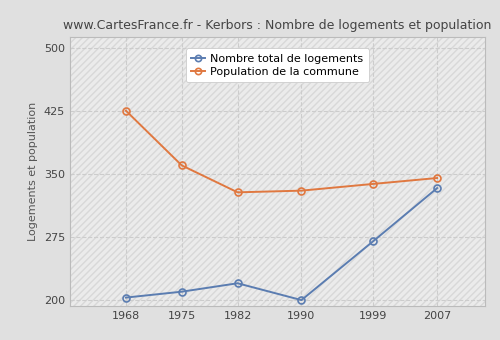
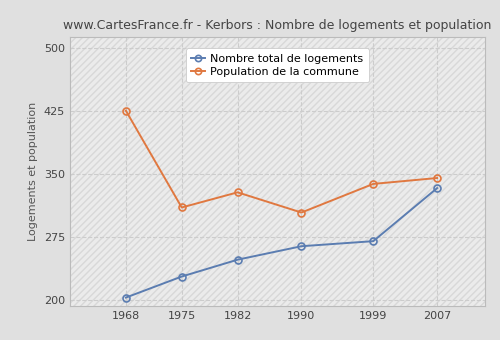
Nombre total de logements/1975: 210 -> 228
Population de la commune/1975: 360 -> 310
Nombre total de logements/1982: 220 -> 248
Nombre total de logements/1990: 200 -> 264
Population de la commune/1990: 330 -> 304
